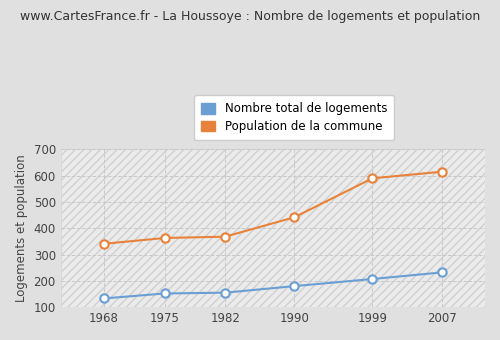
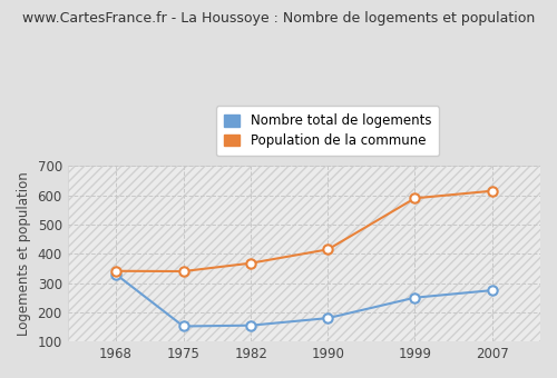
Nombre total de logements/1968: 133 -> 330
Population de la commune/1975: 363 -> 340
Population de la commune/1990: 442 -> 415
Nombre total de logements/1999: 207 -> 250
Nombre total de logements/2007: 232 -> 275
